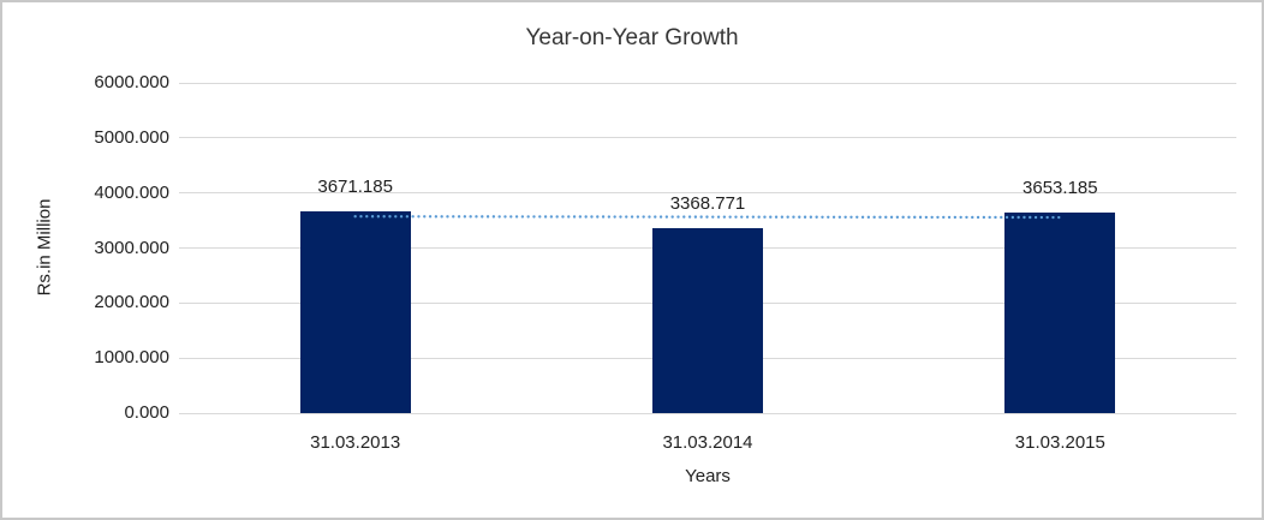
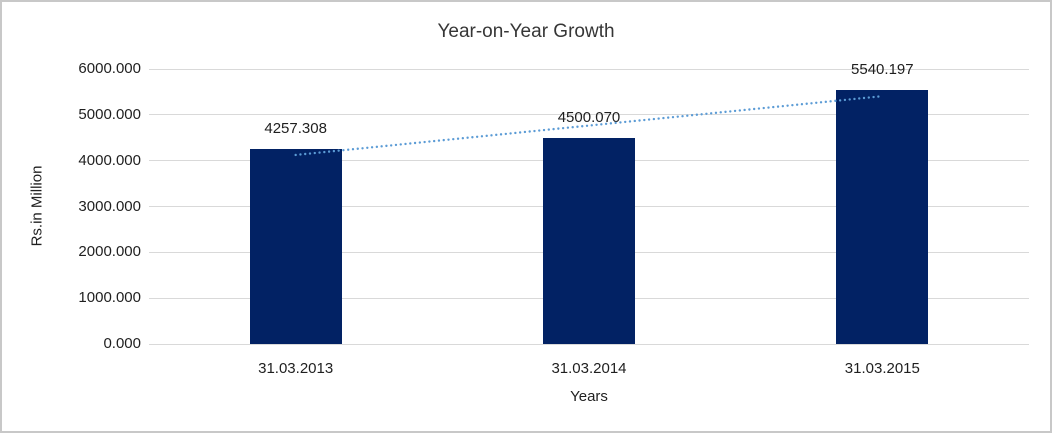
31.03.2013: 3671.185 -> 4257.308
31.03.2014: 3368.771 -> 4500.070
31.03.2015: 3653.185 -> 5540.197
